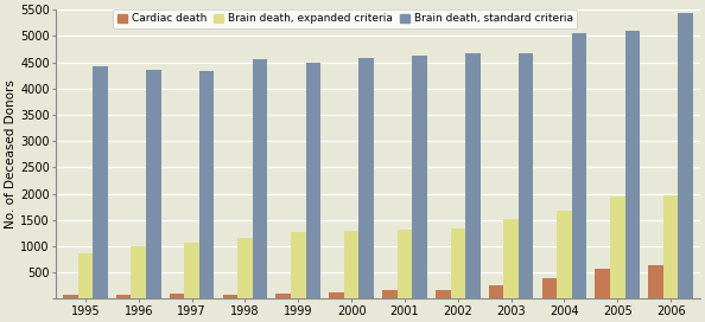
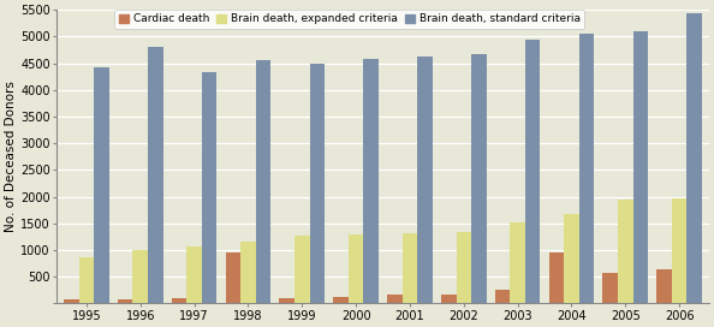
Brain death, standard criteria/1996: 4360 -> 4800
Cardiac death/1998: 80 -> 950
Brain death, standard criteria/2003: 4680 -> 4950
Cardiac death/2004: 400 -> 950
